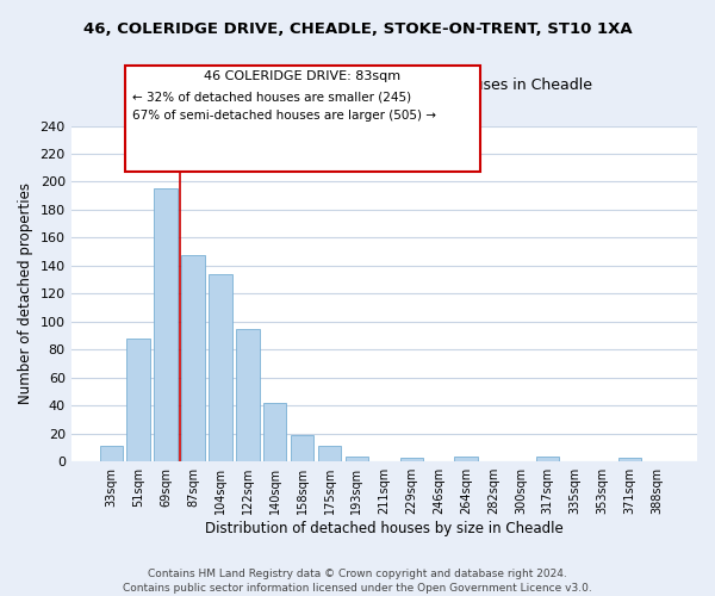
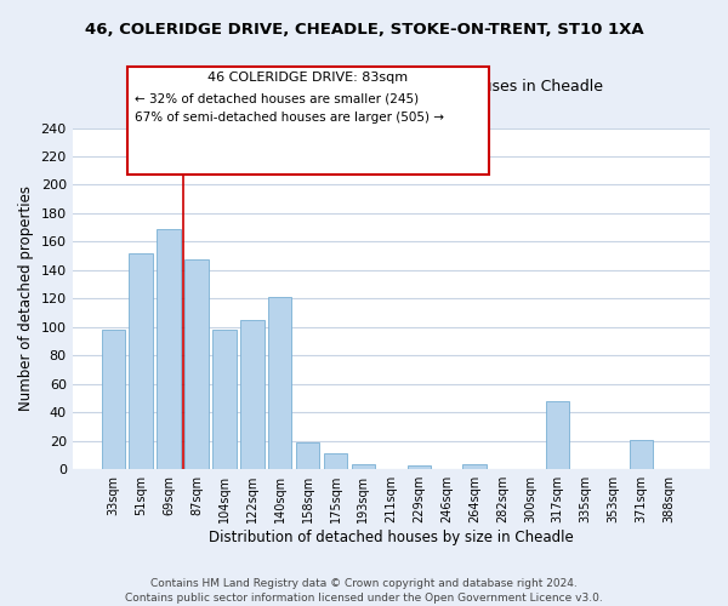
33sqm: 11 -> 98
51sqm: 88 -> 152
69sqm: 195 -> 169
104sqm: 134 -> 98
122sqm: 95 -> 105
140sqm: 42 -> 121
317sqm: 4 -> 48
371sqm: 3 -> 21
